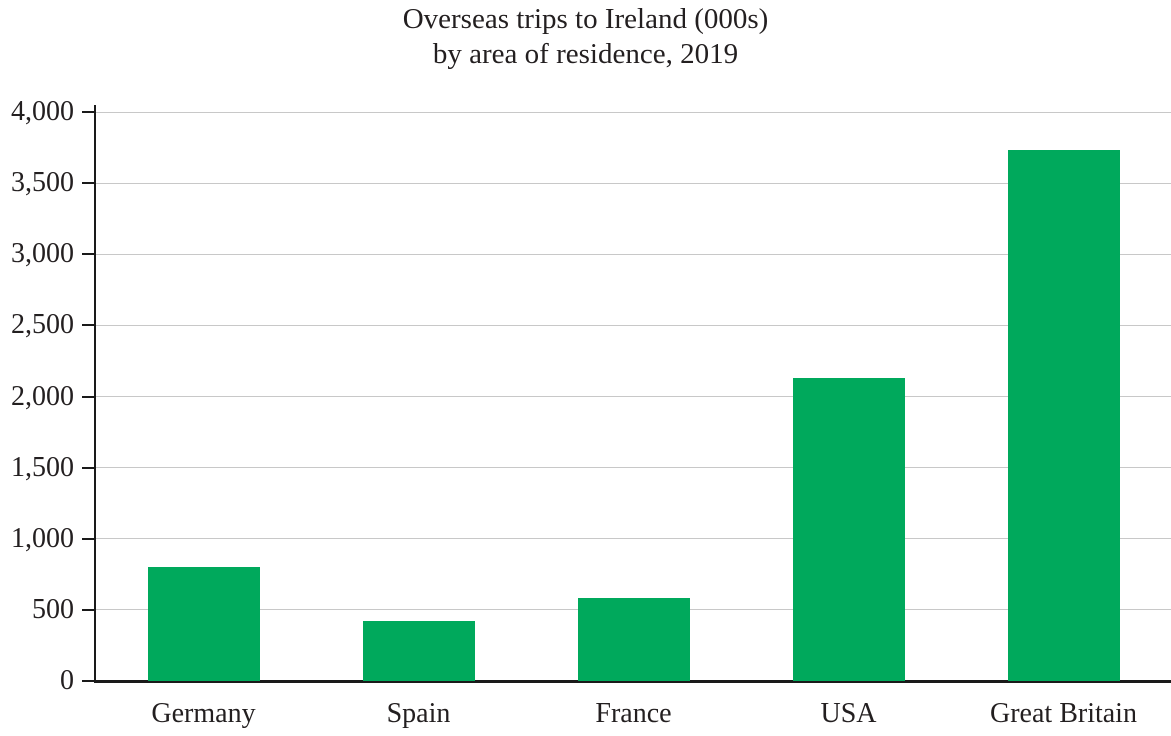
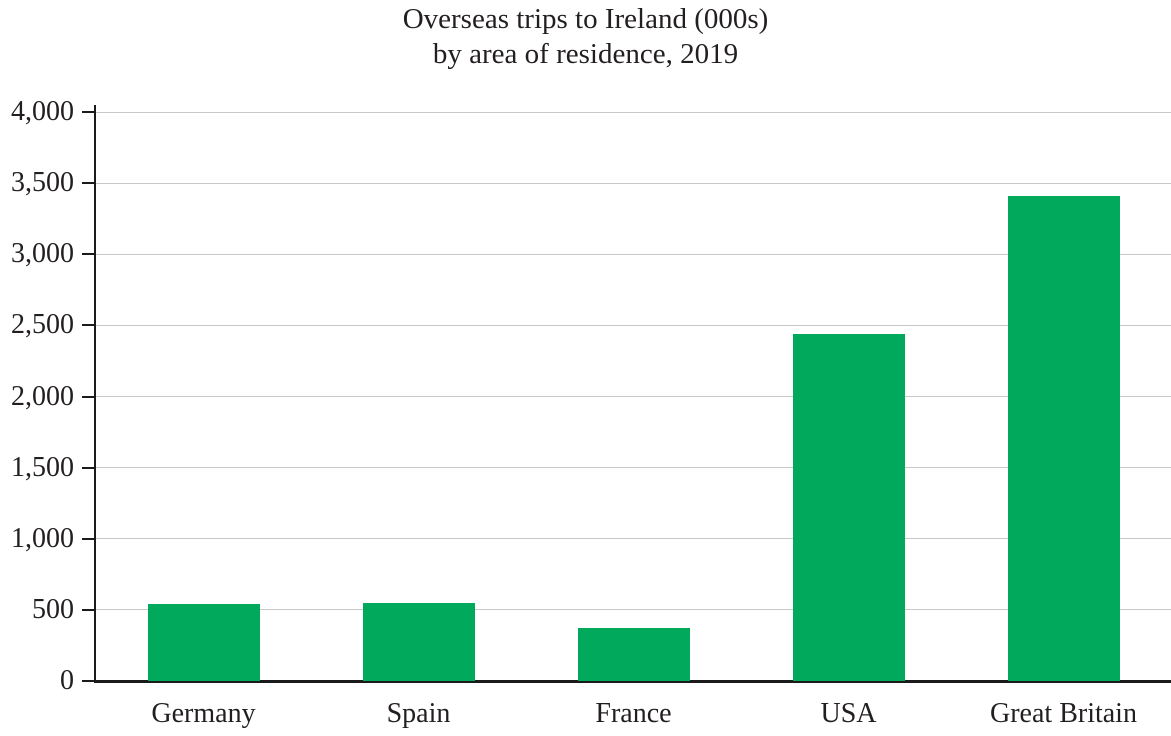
Germany: 800 -> 540
Spain: 420 -> 550
France: 580 -> 370
USA: 2130 -> 2440
Great Britain: 3730 -> 3410
